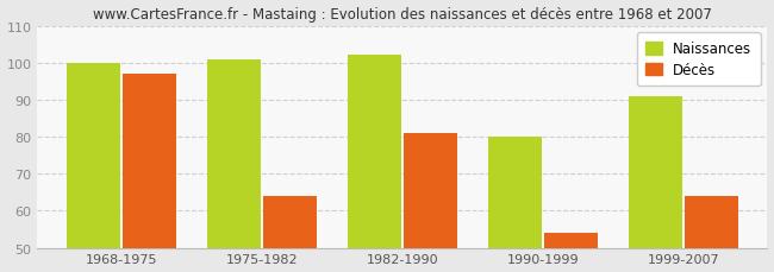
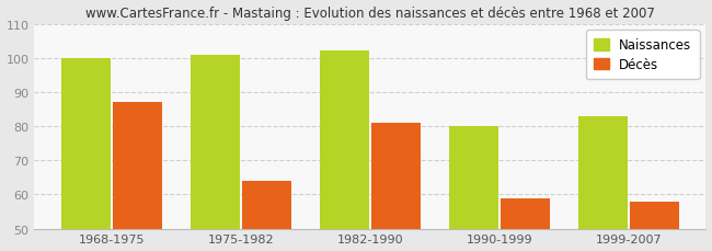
Décès/1968-1975: 97 -> 87
Décès/1990-1999: 54 -> 59
Naissances/1999-2007: 91 -> 83
Décès/1999-2007: 64 -> 58
